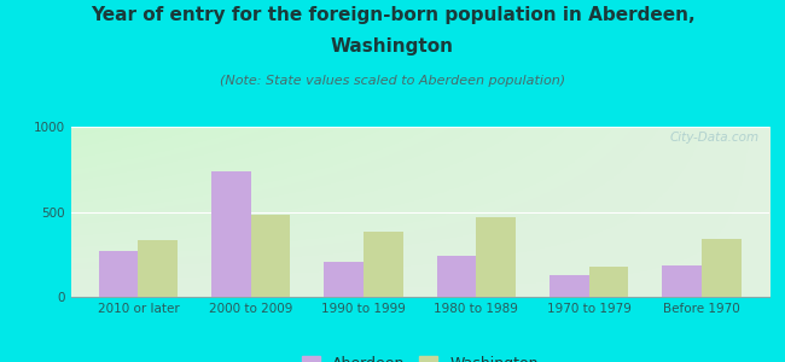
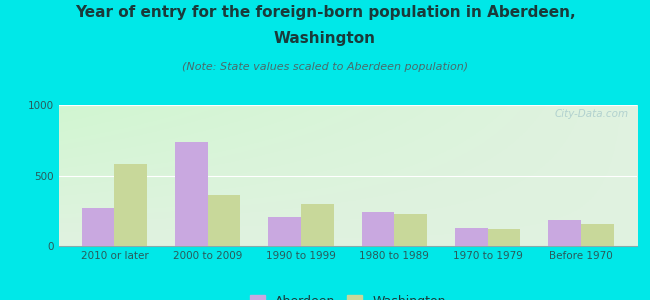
Washington/2010 or later: 330 -> 580
Washington/2000 to 2009: 480 -> 360
Washington/1990 to 1999: 380 -> 300
Washington/1980 to 1989: 470 -> 220
Washington/1970 to 1979: 180 -> 120
Washington/Before 1970: 340 -> 160
